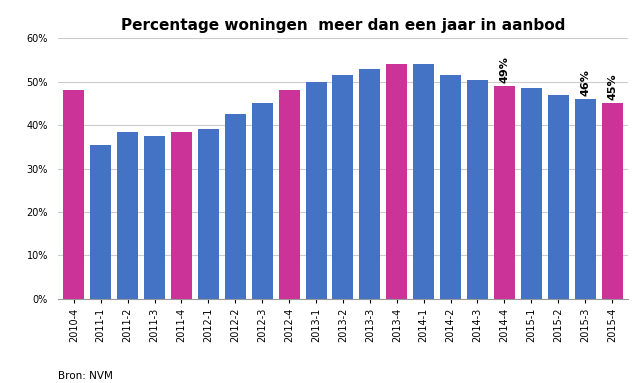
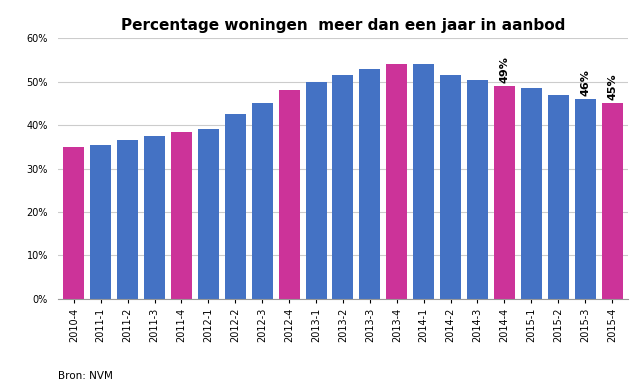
2010-4: 48.0% -> 35.0%
2011-2: 38.5% -> 36.5%
